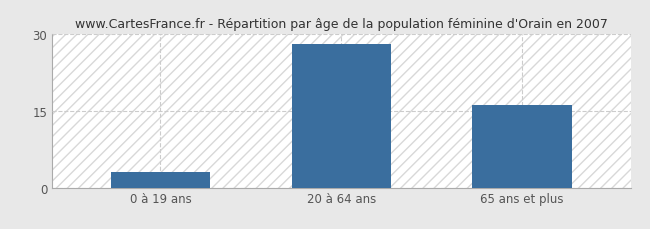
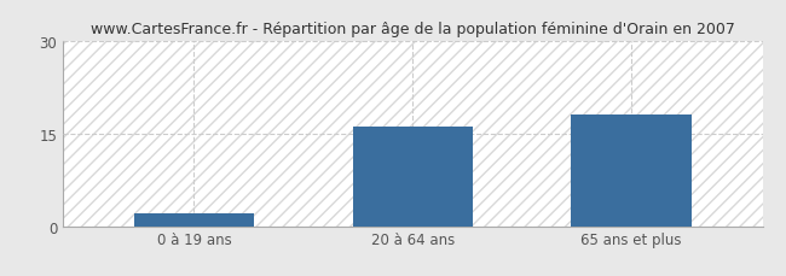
0 à 19 ans: 3 -> 2
20 à 64 ans: 28 -> 16
65 ans et plus: 16 -> 18
